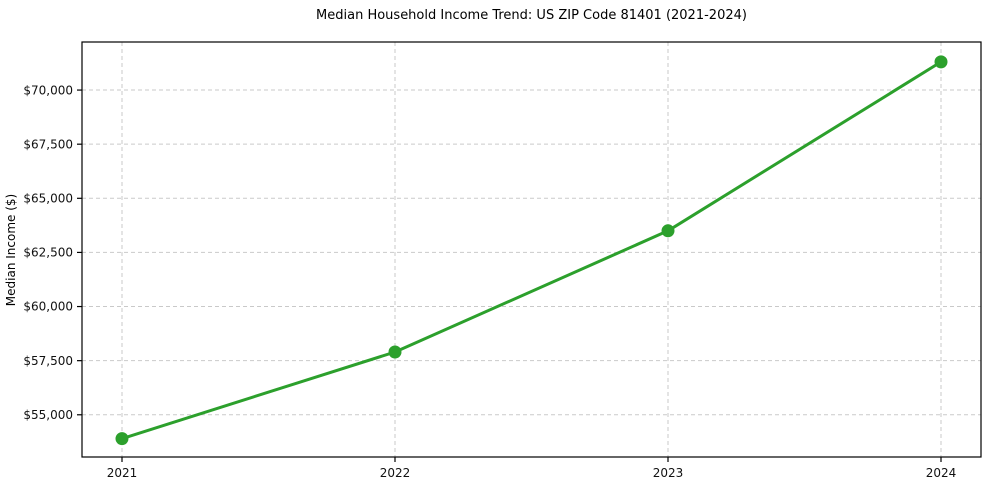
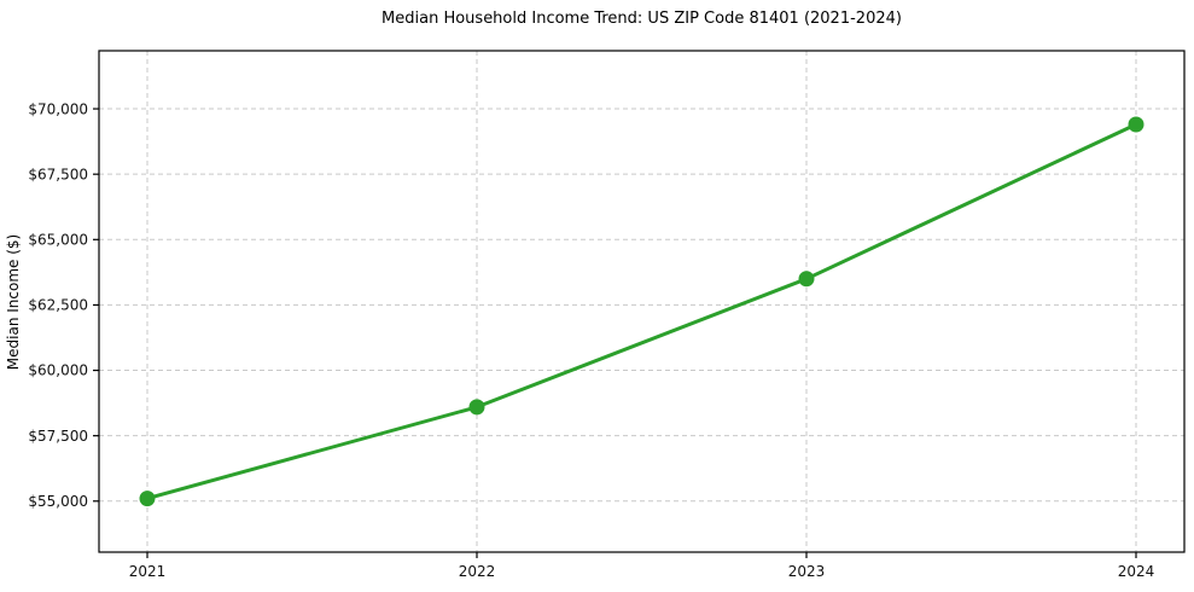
2021: $53900 -> $55100
2022: $57900 -> $58600
2024: $71300 -> $69400
